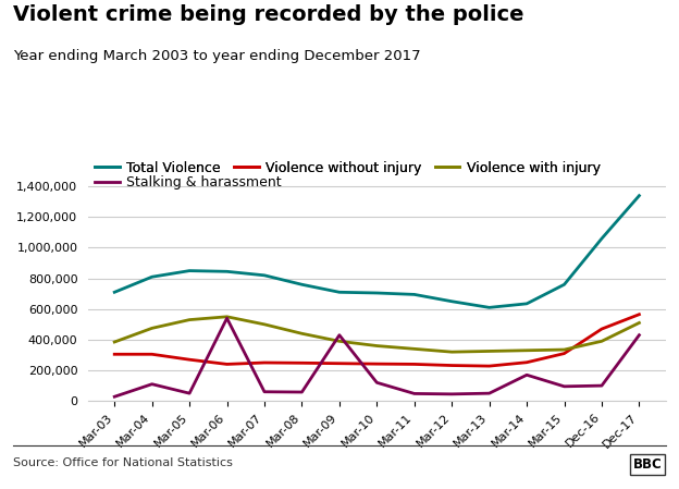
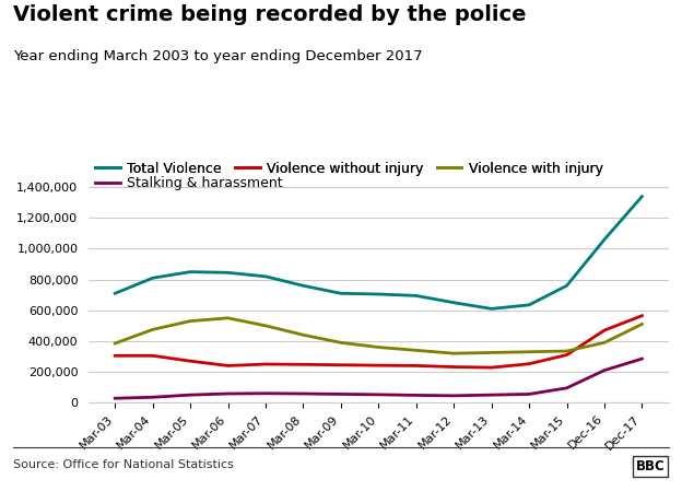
Stalking & harassment/Mar-04: 110,000 -> 40,000
Stalking & harassment/Mar-06: 540,000 -> 60,000
Stalking & harassment/Mar-09: 430,000 -> 60,000
Stalking & harassment/Mar-10: 120,000 -> 50,000
Stalking & harassment/Mar-14: 170,000 -> 60,000
Stalking & harassment/Dec-16: 100,000 -> 210,000
Stalking & harassment/Dec-17: 430,000 -> 280,000
